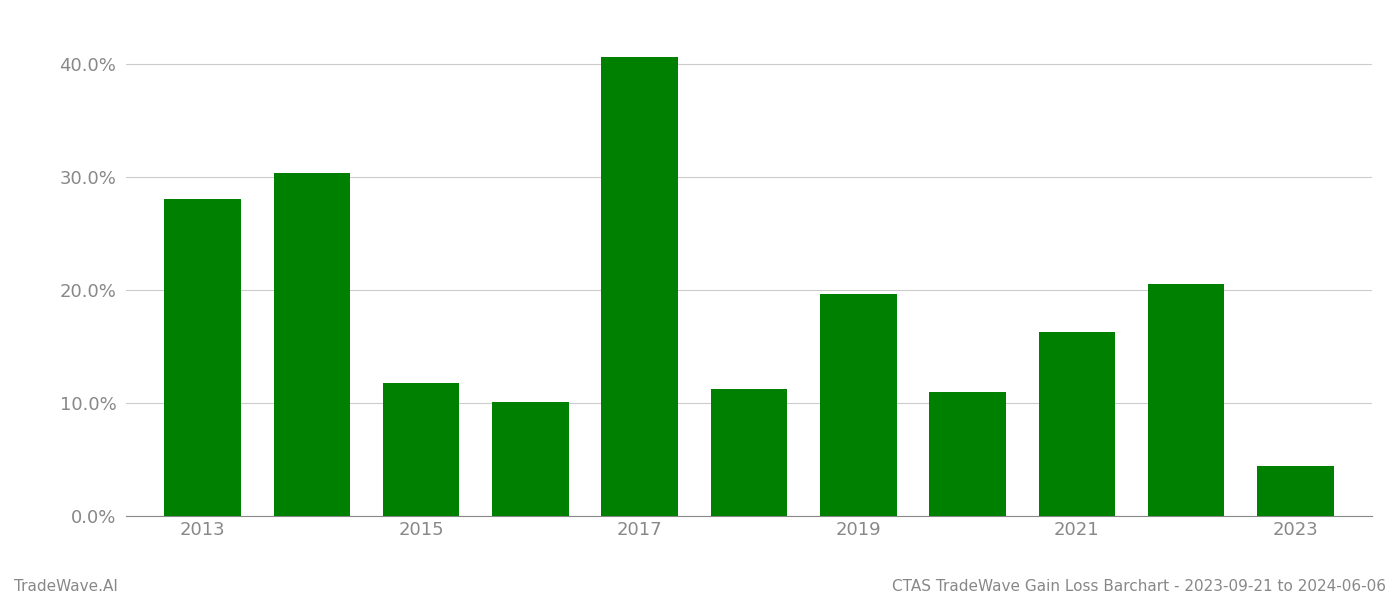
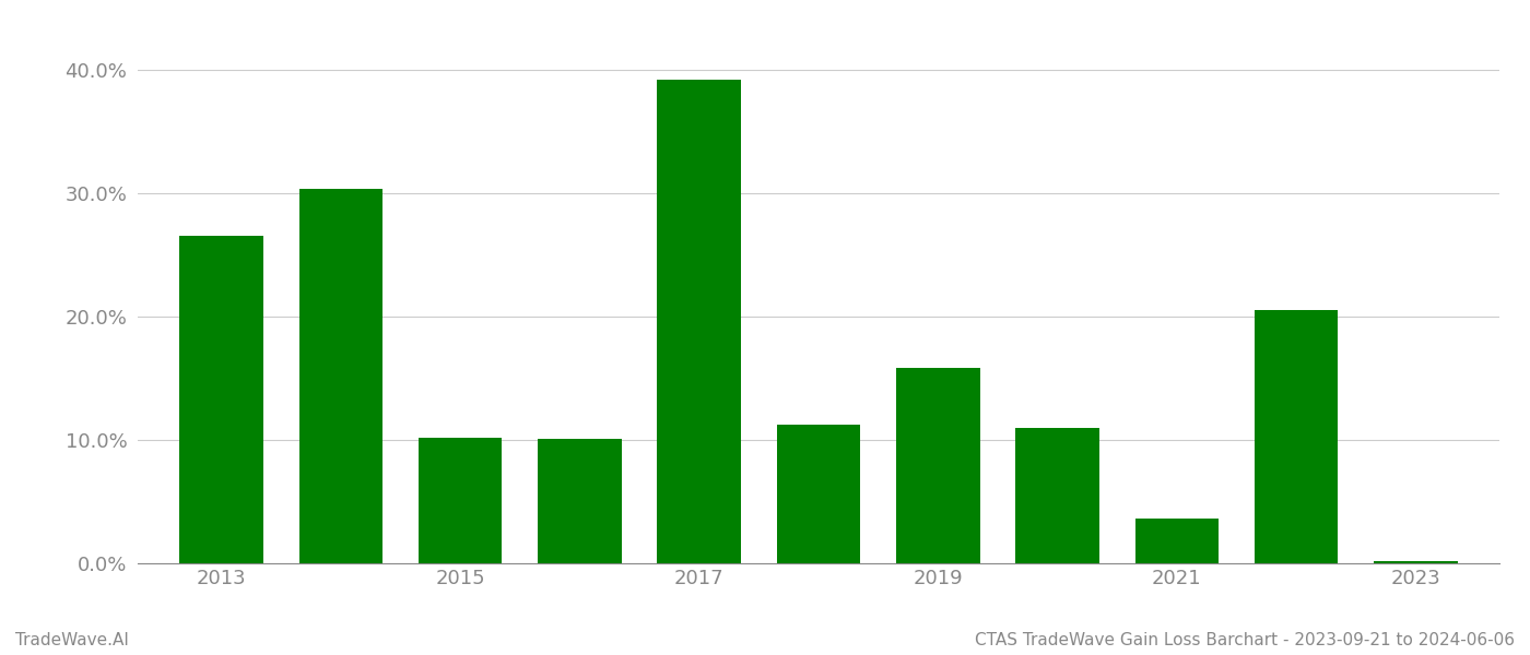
2013: 28.0% -> 26.5%
2015: 11.8% -> 10.2%
2017: 40.6% -> 39.2%
2019: 19.6% -> 15.8%
2021: 16.3% -> 3.6%
2023: 4.4% -> 0.2%
